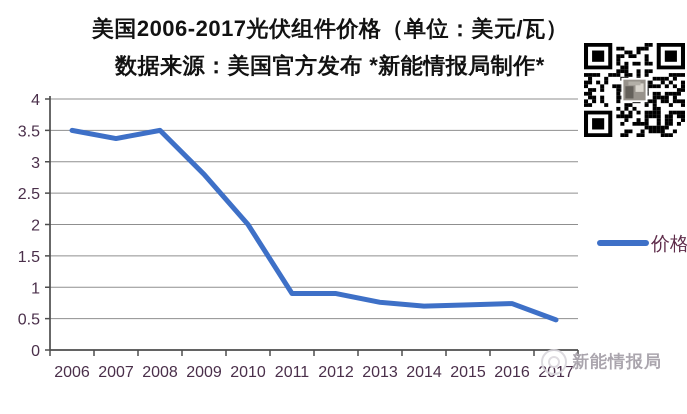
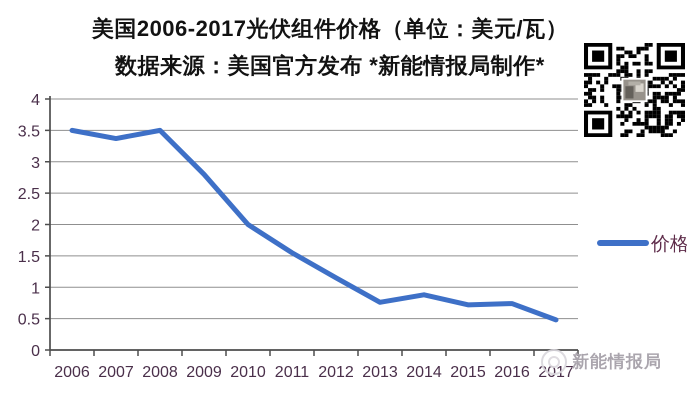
2011: 0.9 -> 1.6
2012: 0.9 -> 1.1
2014: 0.7 -> 0.9
